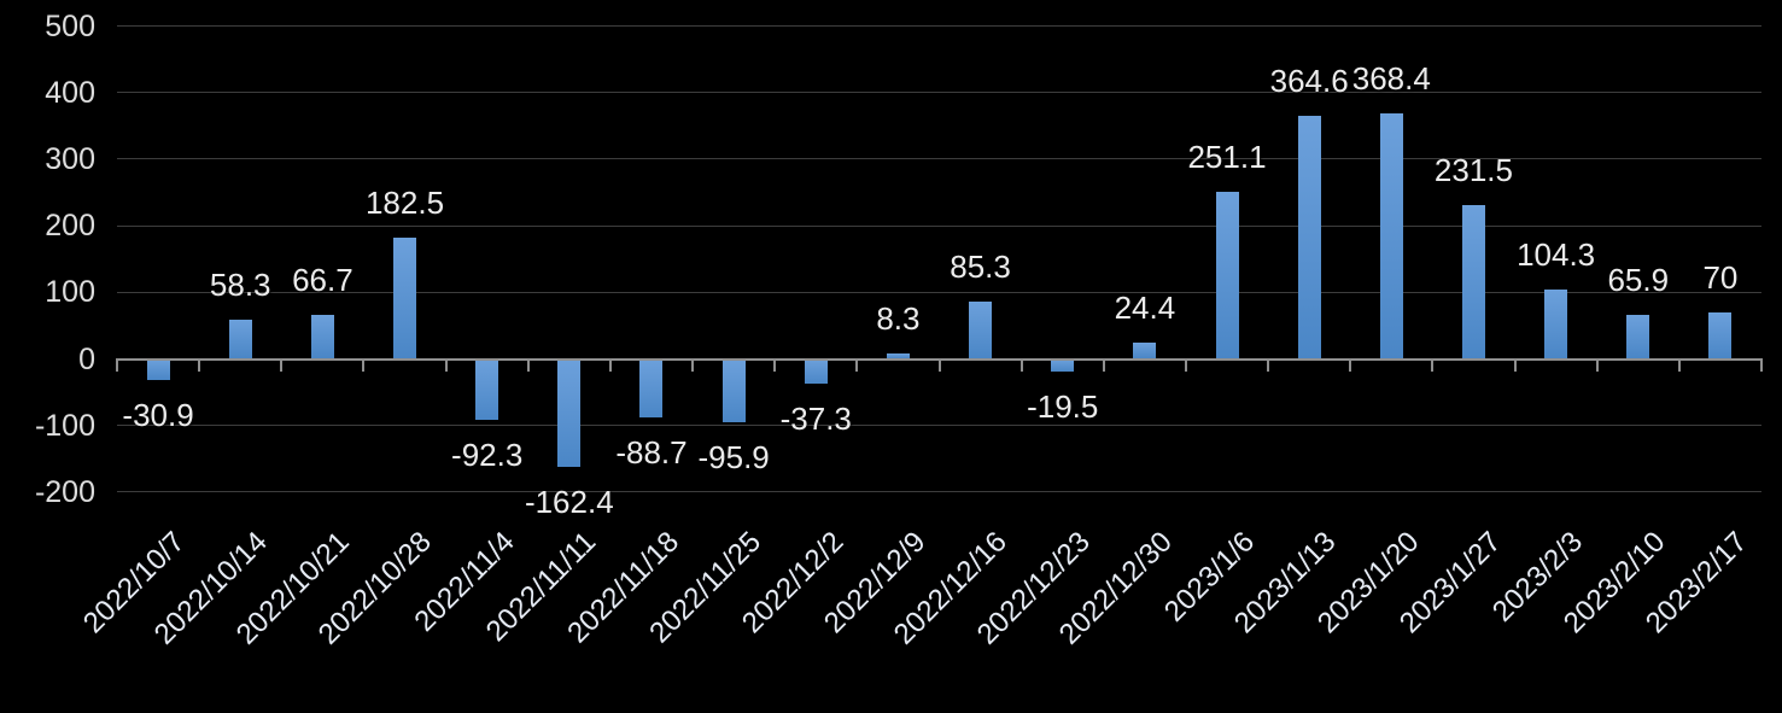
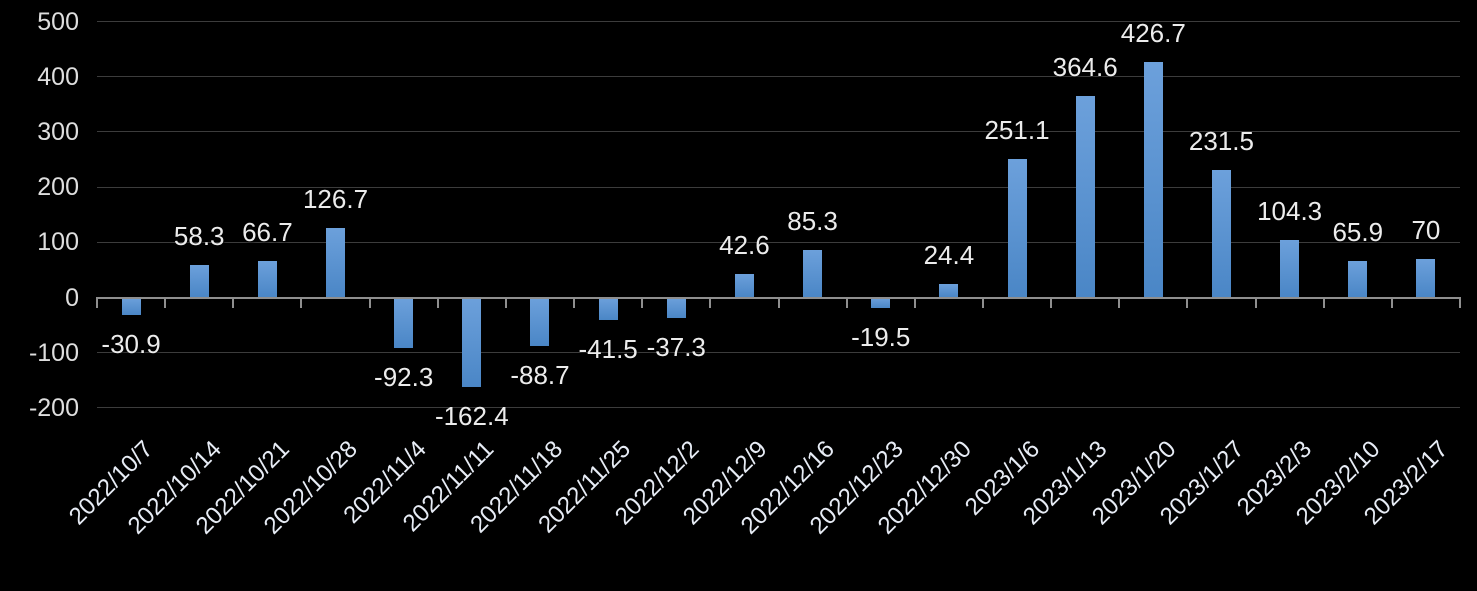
2022/10/28: 182.5 -> 126.7
2022/11/25: -95.9 -> -41.5
2022/12/9: 8.3 -> 42.6
2023/1/20: 368.4 -> 426.7
